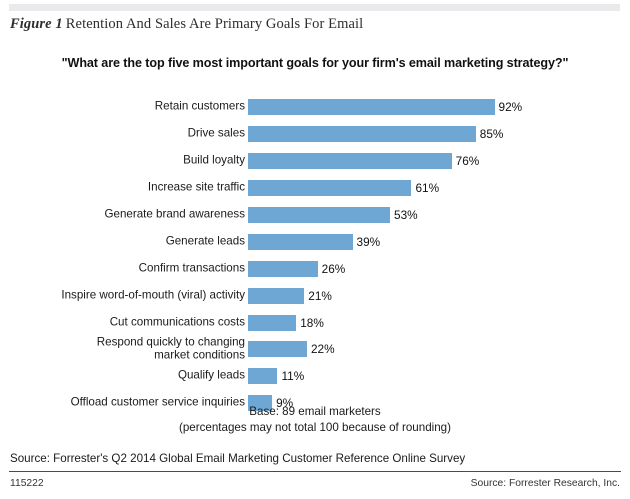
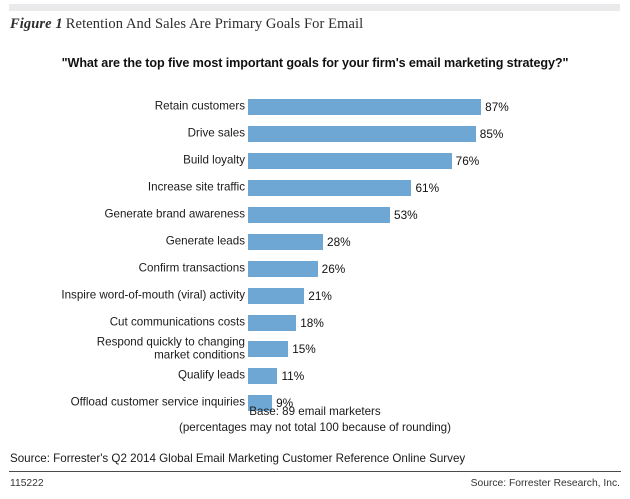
Retain customers: 92% -> 87%
Generate leads: 39% -> 28%
Respond quickly to changing market conditions: 22% -> 15%
